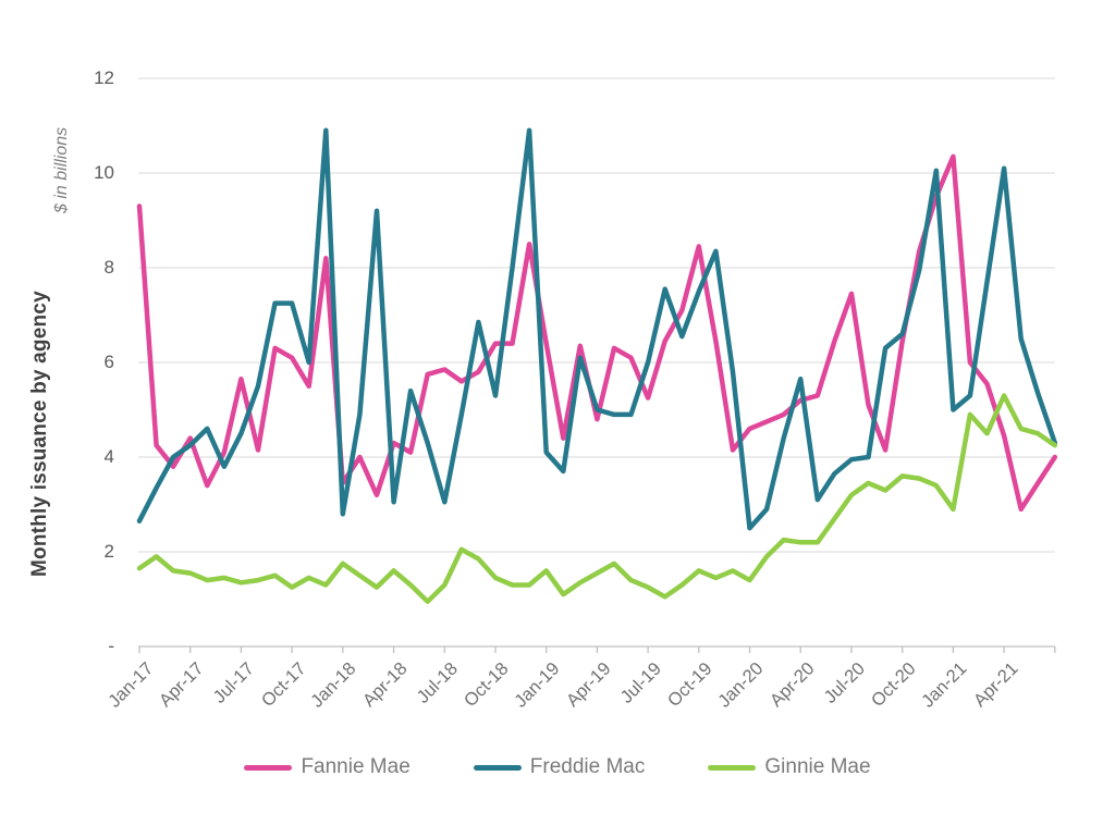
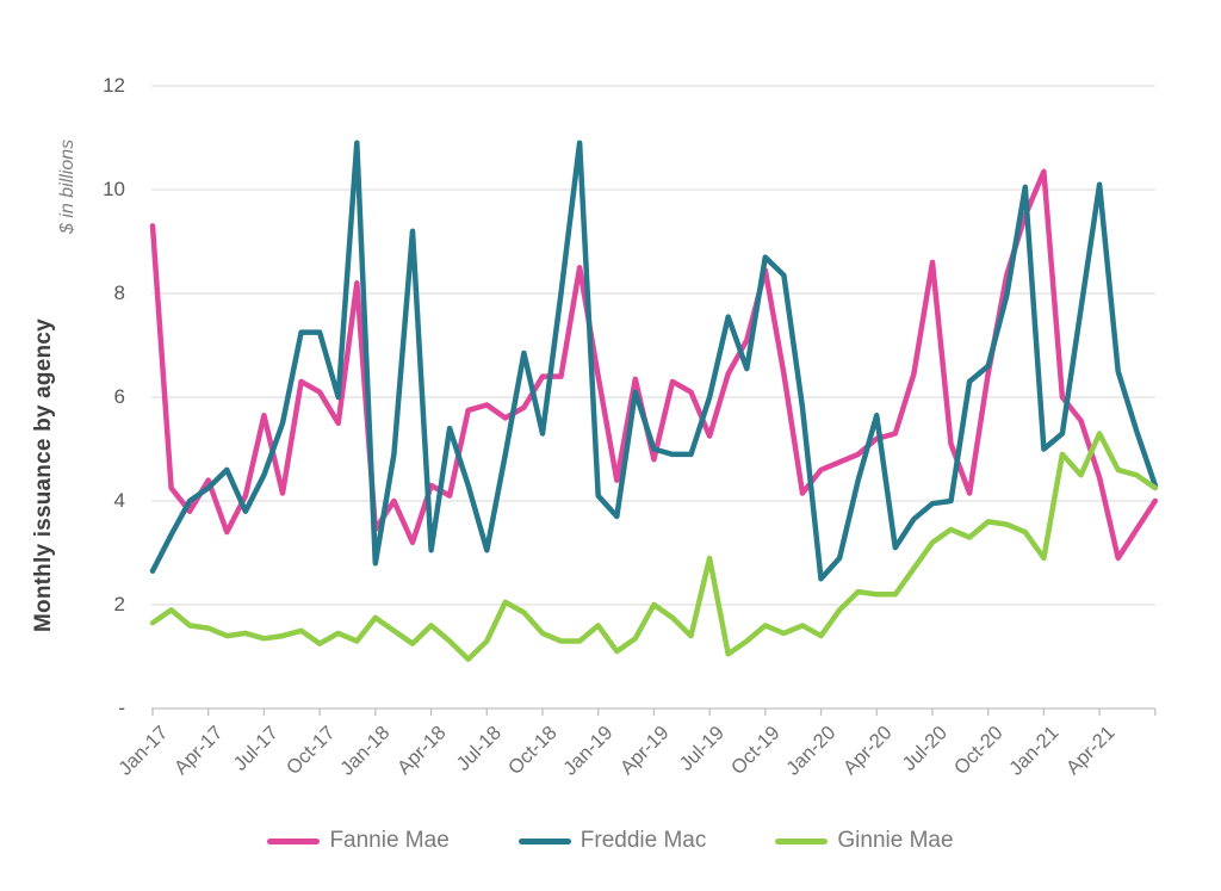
Ginnie Mae/Apr-19: 1.6 -> 2.0
Ginnie Mae/Jul-19: 1.2 -> 2.9
Freddie Mac/Oct-19: 7.5 -> 8.7
Fannie Mae/Jul-20: 7.5 -> 8.6
